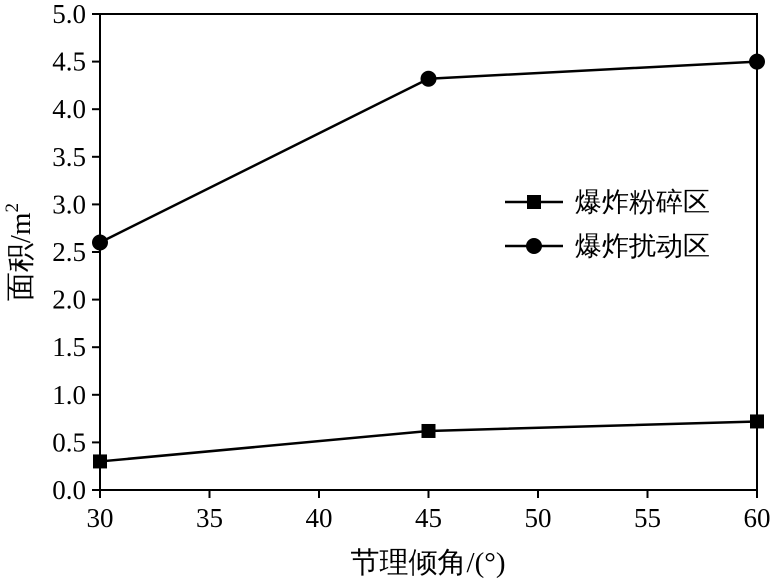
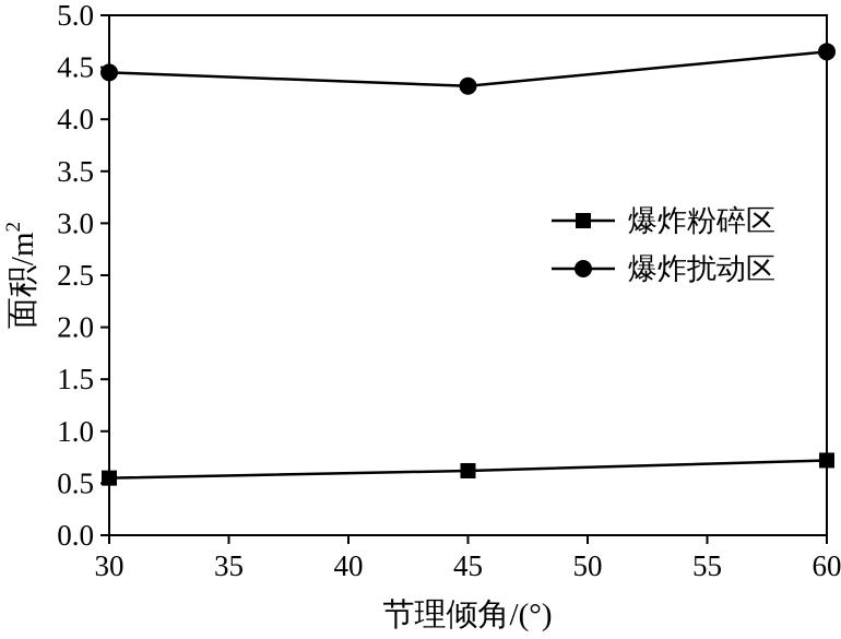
爆炸粉碎区/30: 0.3 -> 0.6
爆炸扰动区/30: 2.6 -> 4.5
爆炸扰动区/60: 4.5 -> 4.7
